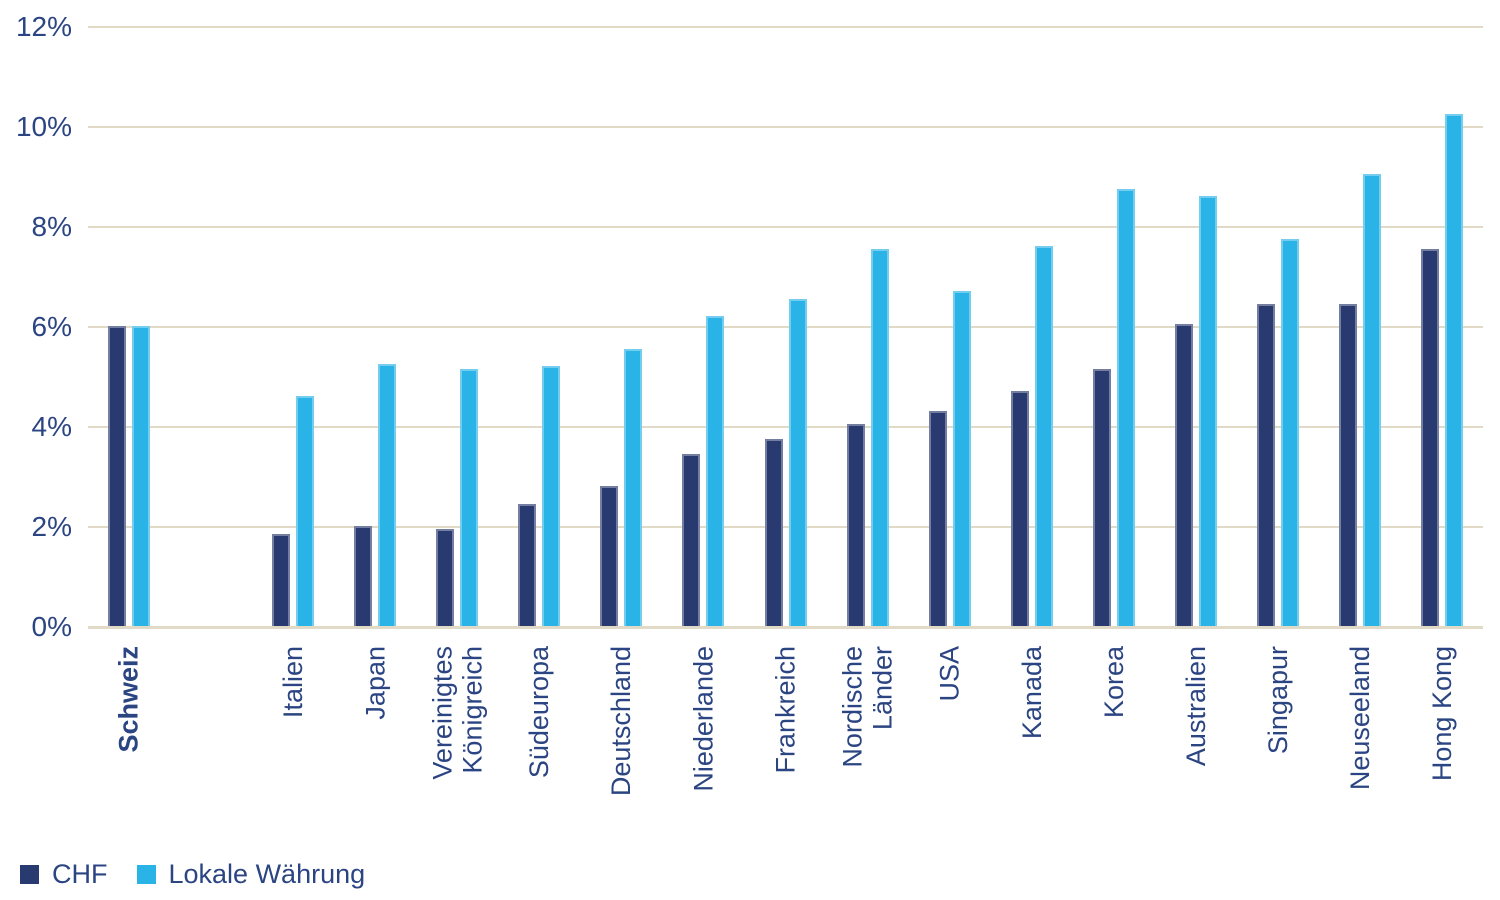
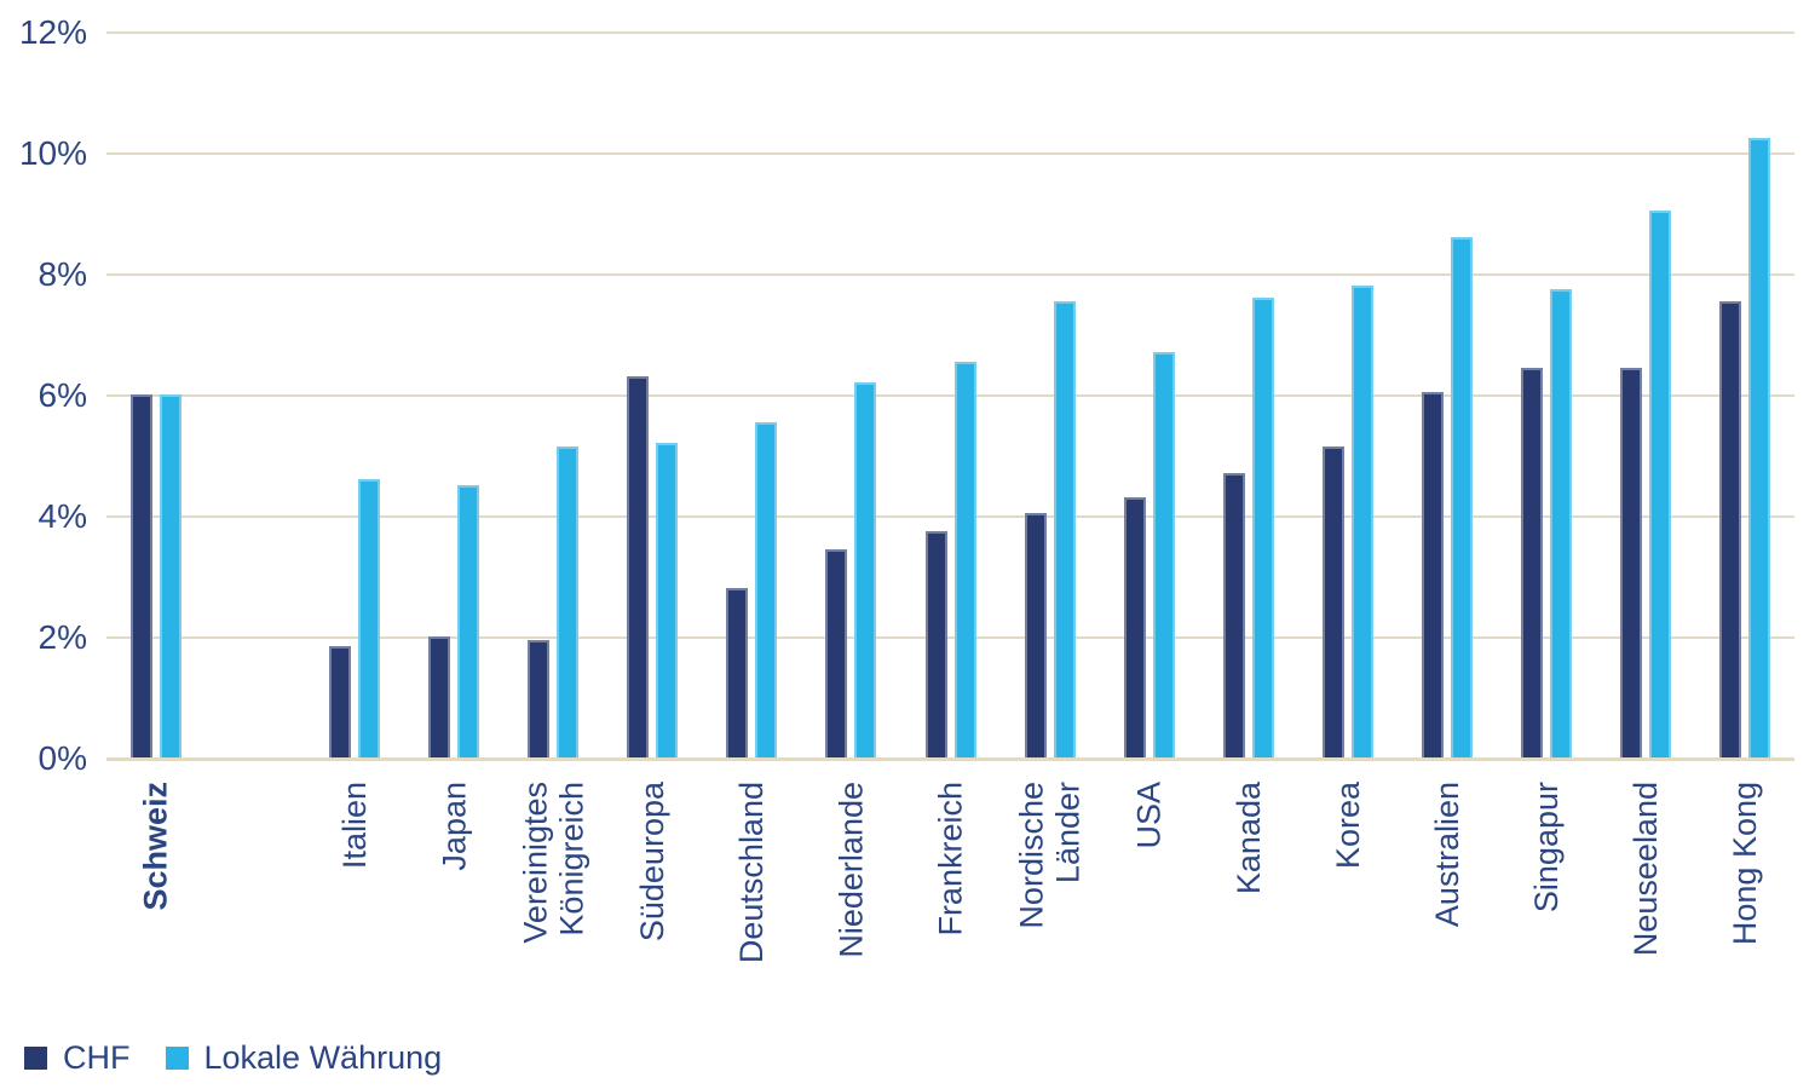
Lokale Währung/Japan: 5.2% -> 4.5%
CHF/Südeuropa: 2.5% -> 6.3%
Lokale Währung/Korea: 8.8% -> 7.8%
